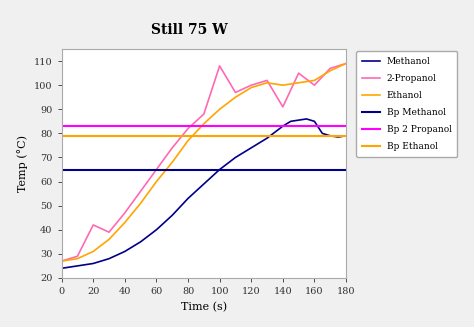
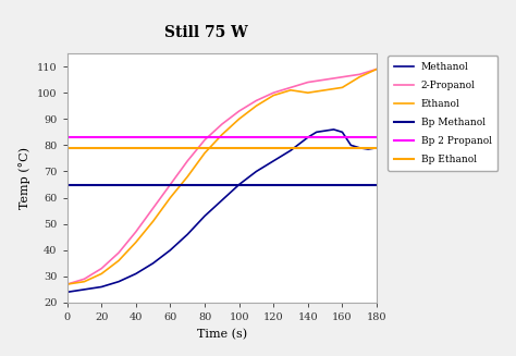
2-Propanol/20: 42 -> 33
2-Propanol/100: 108 -> 93
2-Propanol/140: 91 -> 104
2-Propanol/160: 100 -> 106
